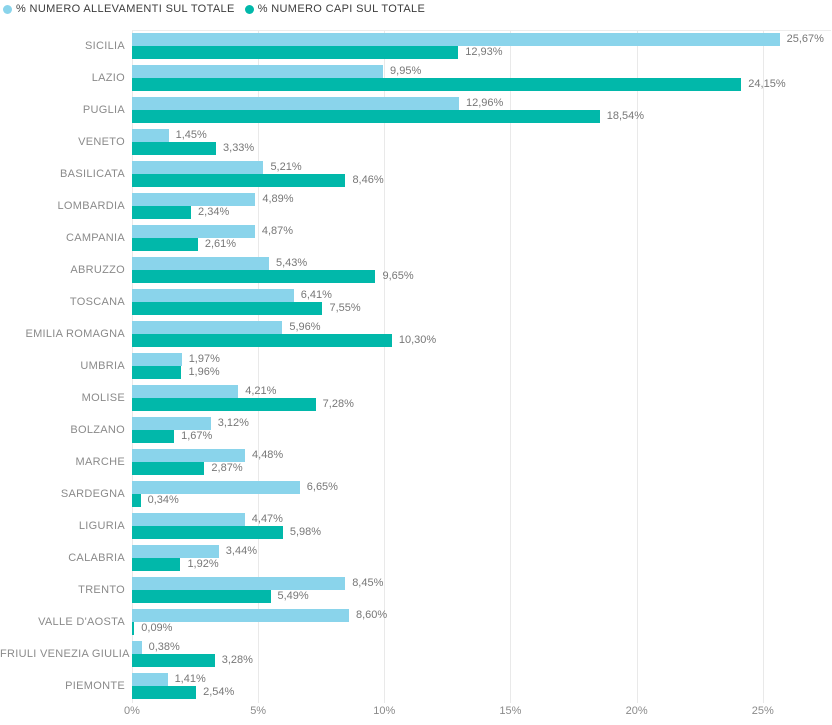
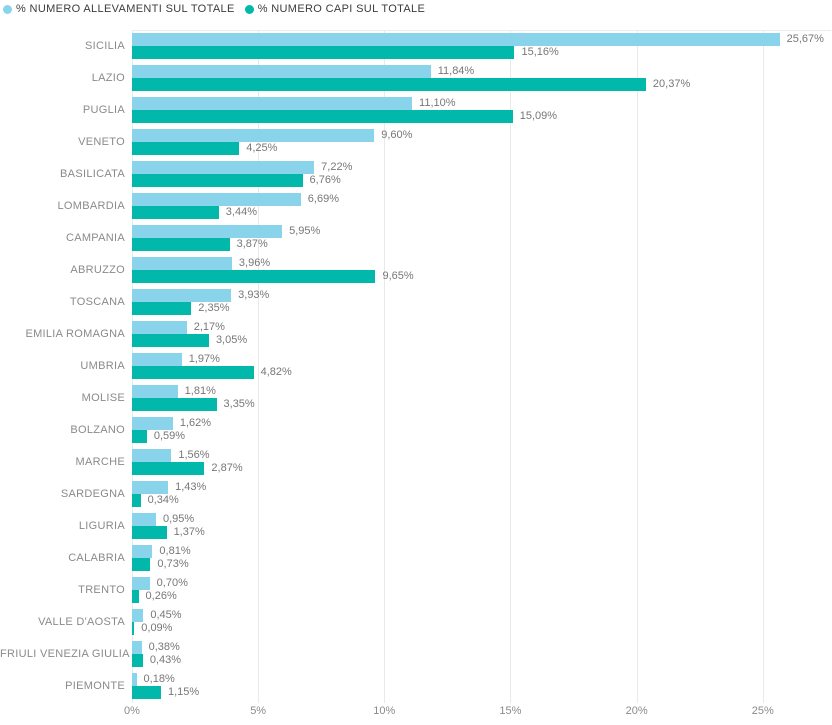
% NUMERO CAPI SUL TOTALE/SICILIA: 12,93% -> 15,16%
% NUMERO ALLEVAMENTI SUL TOTALE/LAZIO: 9,95% -> 11,84%
% NUMERO CAPI SUL TOTALE/LAZIO: 24,15% -> 20,37%
% NUMERO ALLEVAMENTI SUL TOTALE/PUGLIA: 12,96% -> 11,10%
% NUMERO CAPI SUL TOTALE/PUGLIA: 18,54% -> 15,09%
% NUMERO ALLEVAMENTI SUL TOTALE/VENETO: 1,45% -> 9,60%
% NUMERO CAPI SUL TOTALE/VENETO: 3,33% -> 4,25%
% NUMERO ALLEVAMENTI SUL TOTALE/BASILICATA: 5,21% -> 7,22%
% NUMERO CAPI SUL TOTALE/BASILICATA: 8,46% -> 6,76%
% NUMERO ALLEVAMENTI SUL TOTALE/LOMBARDIA: 4,89% -> 6,69%
% NUMERO CAPI SUL TOTALE/LOMBARDIA: 2,34% -> 3,44%
% NUMERO ALLEVAMENTI SUL TOTALE/CAMPANIA: 4,87% -> 5,95%
% NUMERO CAPI SUL TOTALE/CAMPANIA: 2,61% -> 3,87%
% NUMERO ALLEVAMENTI SUL TOTALE/ABRUZZO: 5,43% -> 3,96%
% NUMERO ALLEVAMENTI SUL TOTALE/TOSCANA: 6,41% -> 3,93%
% NUMERO CAPI SUL TOTALE/TOSCANA: 7,55% -> 2,35%
% NUMERO ALLEVAMENTI SUL TOTALE/EMILIA ROMAGNA: 5,96% -> 2,17%
% NUMERO CAPI SUL TOTALE/EMILIA ROMAGNA: 10,30% -> 3,05%
% NUMERO CAPI SUL TOTALE/UMBRIA: 1,96% -> 4,82%
% NUMERO ALLEVAMENTI SUL TOTALE/MOLISE: 4,21% -> 1,81%
% NUMERO CAPI SUL TOTALE/MOLISE: 7,28% -> 3,35%
% NUMERO ALLEVAMENTI SUL TOTALE/BOLZANO: 3,12% -> 1,62%
% NUMERO CAPI SUL TOTALE/BOLZANO: 1,67% -> 0,59%
% NUMERO ALLEVAMENTI SUL TOTALE/MARCHE: 4,48% -> 1,56%
% NUMERO ALLEVAMENTI SUL TOTALE/SARDEGNA: 6,65% -> 1,43%
% NUMERO ALLEVAMENTI SUL TOTALE/LIGURIA: 4,47% -> 0,95%
% NUMERO CAPI SUL TOTALE/LIGURIA: 5,98% -> 1,37%
% NUMERO ALLEVAMENTI SUL TOTALE/CALABRIA: 3,44% -> 0,81%
% NUMERO CAPI SUL TOTALE/CALABRIA: 1,92% -> 0,73%
% NUMERO ALLEVAMENTI SUL TOTALE/TRENTO: 8,45% -> 0,70%
% NUMERO CAPI SUL TOTALE/TRENTO: 5,49% -> 0,26%
% NUMERO ALLEVAMENTI SUL TOTALE/VALLE D'AOSTA: 8,60% -> 0,45%
% NUMERO CAPI SUL TOTALE/FRIULI VENEZIA GIULIA: 3,28% -> 0,43%
% NUMERO ALLEVAMENTI SUL TOTALE/PIEMONTE: 1,41% -> 0,18%
% NUMERO CAPI SUL TOTALE/PIEMONTE: 2,54% -> 1,15%
